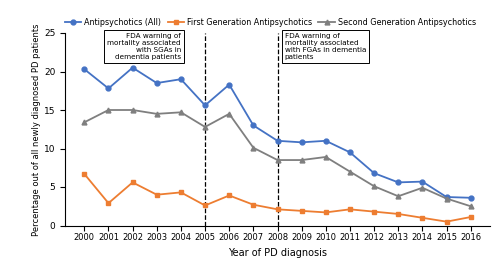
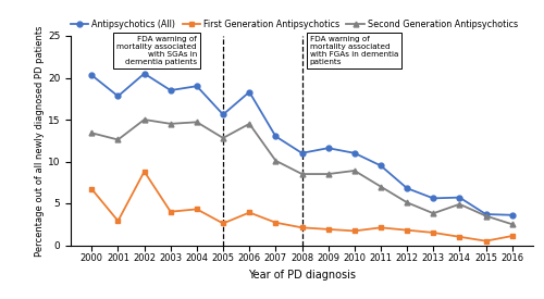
Second Generation Antipsychotics/2001: 15.0 -> 12.6
First Generation Antipsychotics/2002: 5.6 -> 8.8
Antipsychotics (All)/2009: 10.8 -> 11.6
